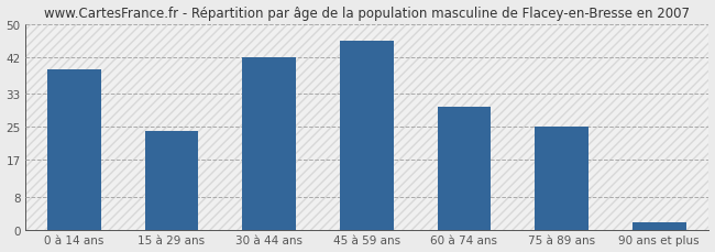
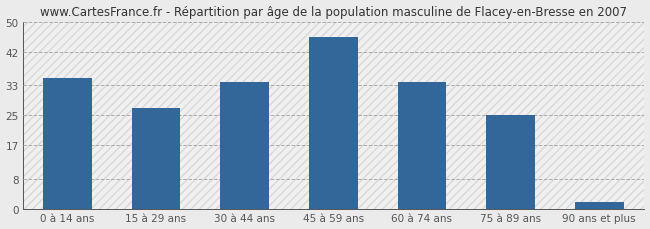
0 à 14 ans: 39 -> 35
15 à 29 ans: 24 -> 27
30 à 44 ans: 42 -> 34
60 à 74 ans: 30 -> 34
